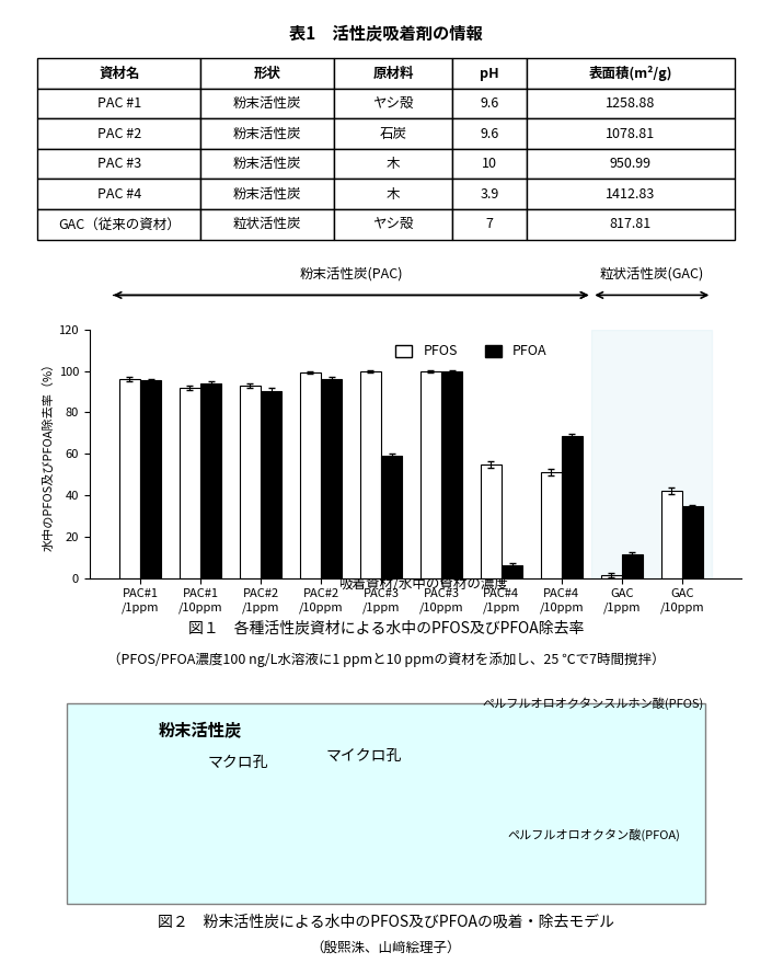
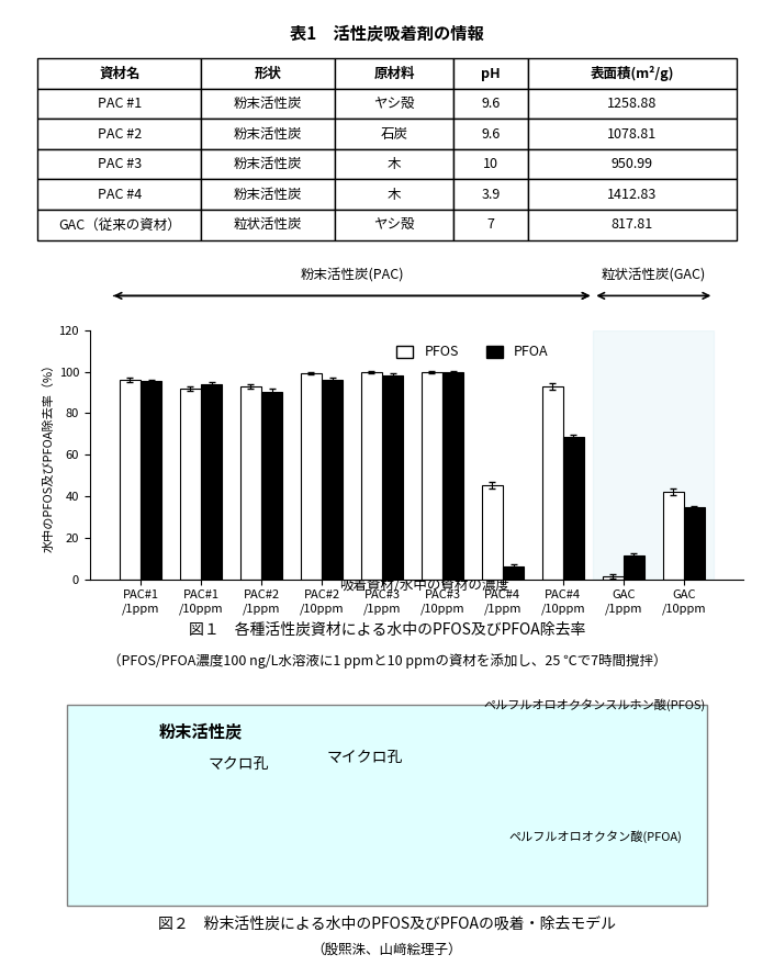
PFOA/PAC#3 /1ppm: 59 -> 98
PFOS/PAC#4 /1ppm: 55 -> 46
PFOS/PAC#4 /10ppm: 51 -> 93
